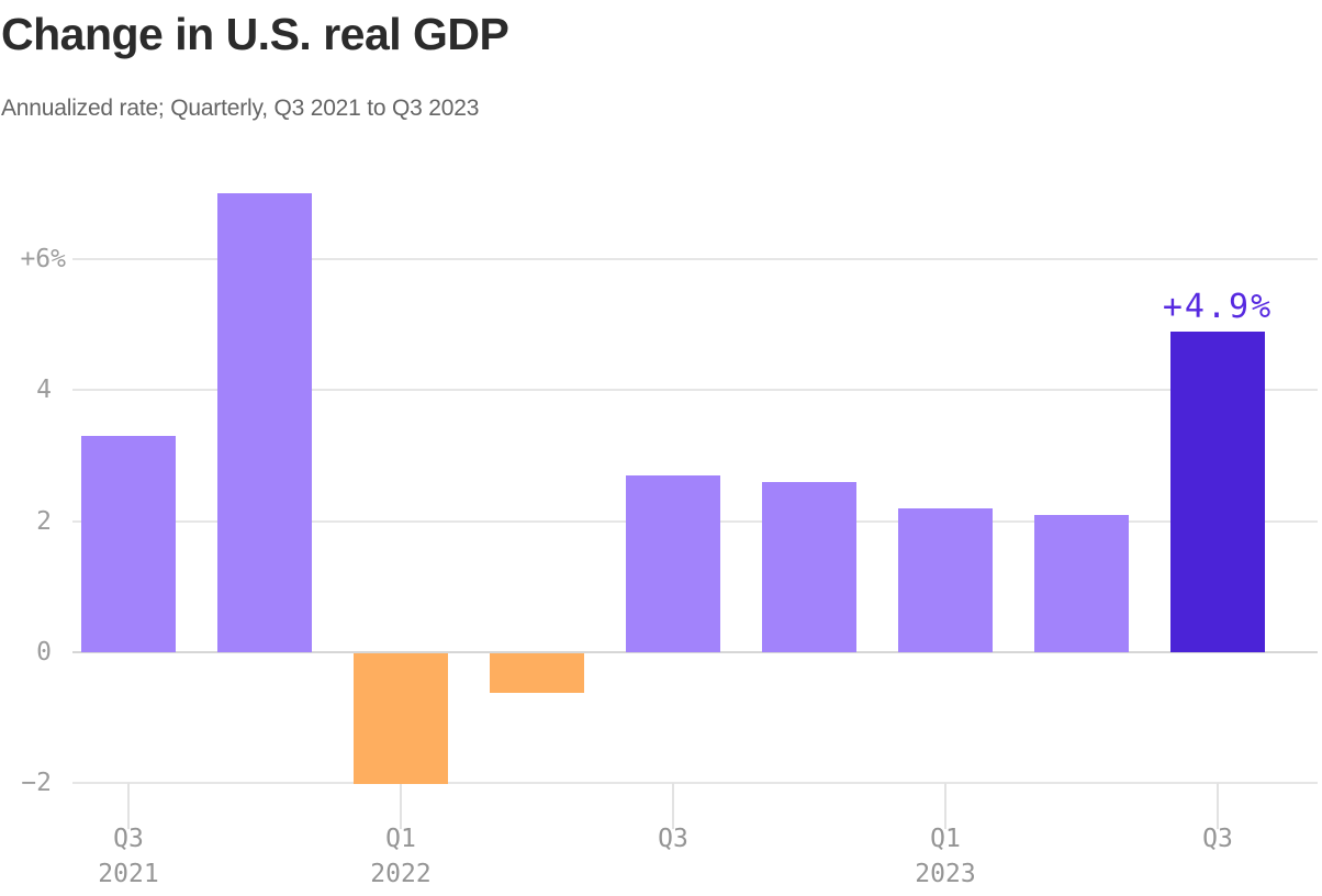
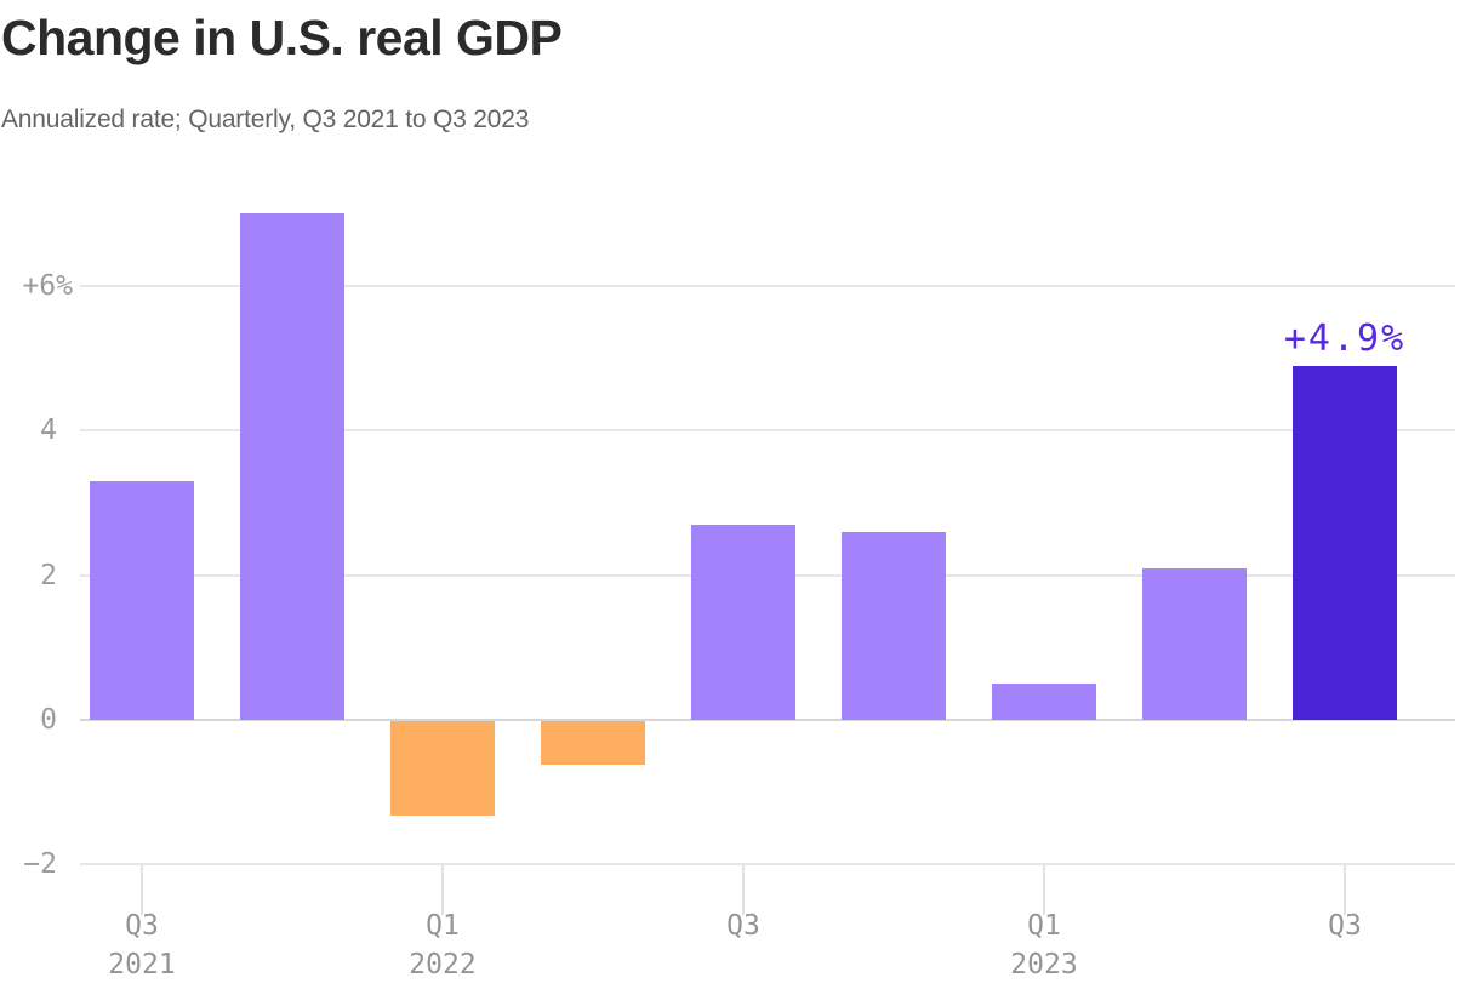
Q1 2022: -2.0 -> -1.3
Q1 2023: 2.2 -> 0.5
